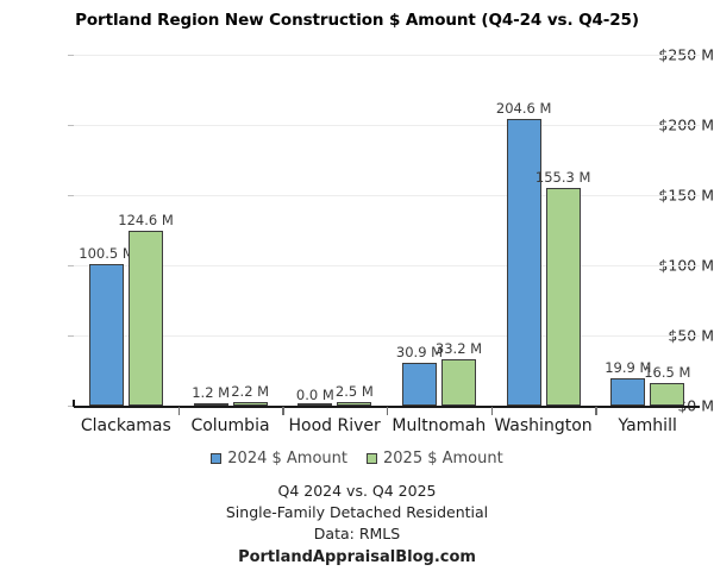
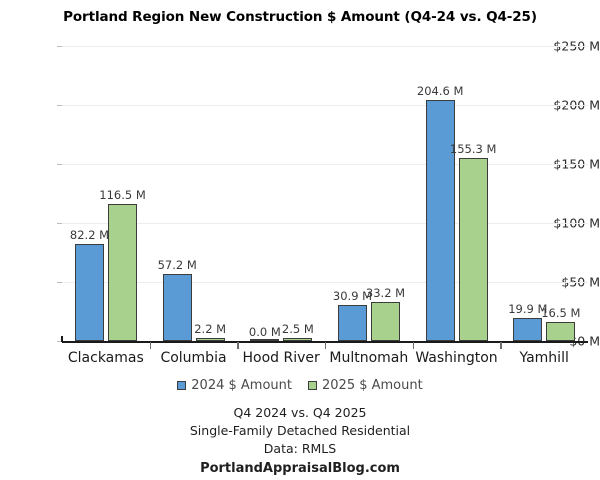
2024 $ Amount/Clackamas: 100.5 -> 82.2
2025 $ Amount/Clackamas: 124.6 -> 116.5
2024 $ Amount/Columbia: 1.2 -> 57.2
